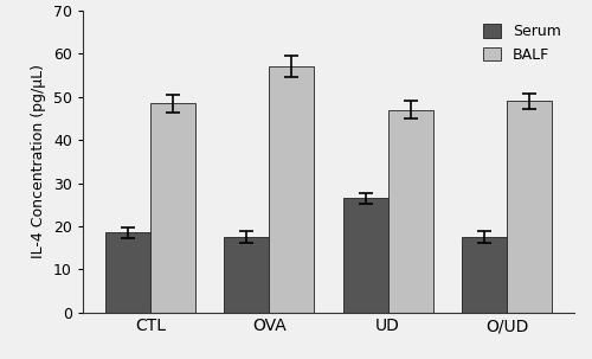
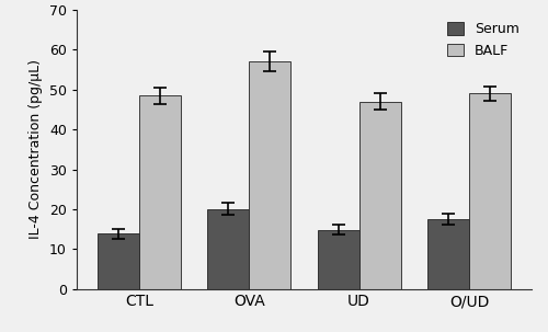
Serum/CTL: 18.5 -> 13.8
Serum/OVA: 17.5 -> 20.0
Serum/UD: 26.5 -> 14.8
